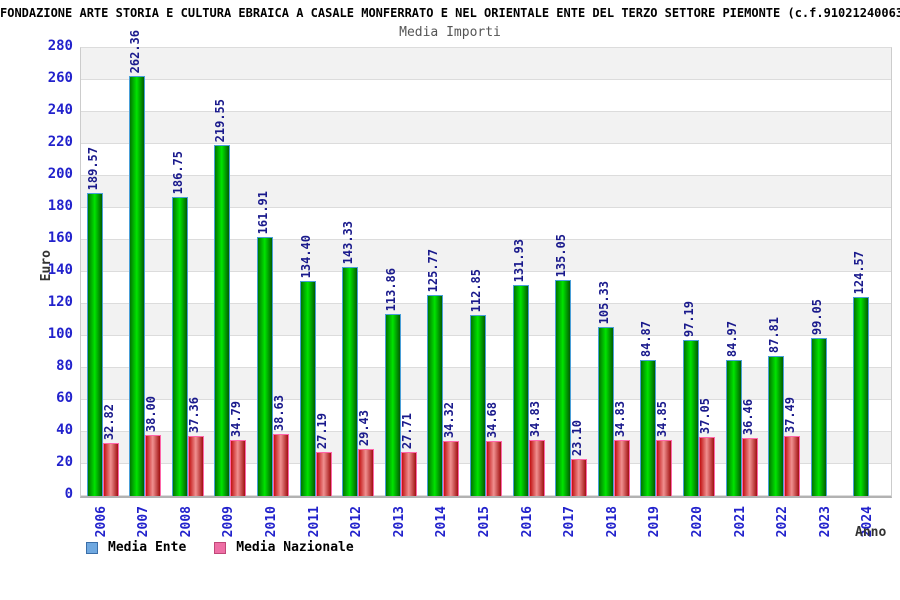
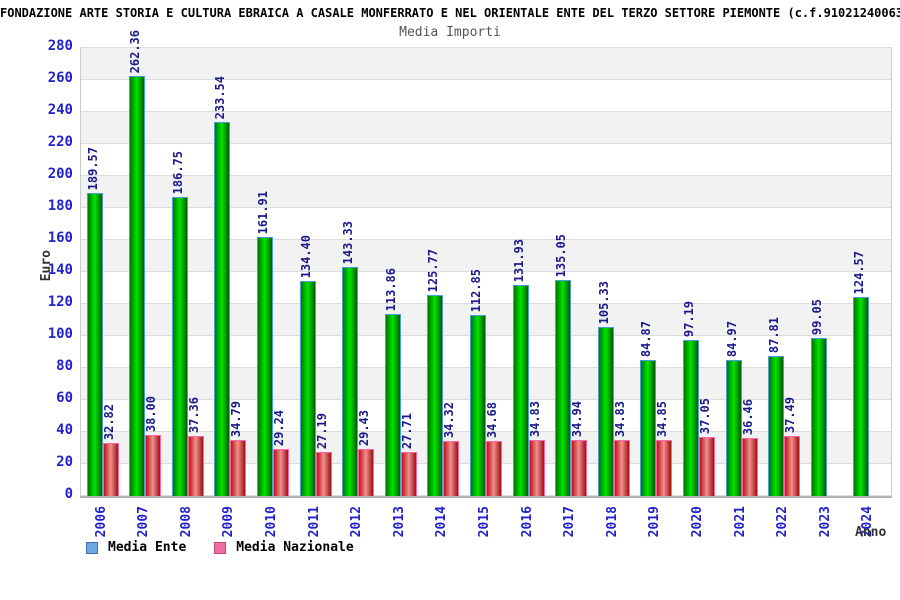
Media Ente/2009: 219.55 -> 233.54
Media Nazionale/2010: 38.63 -> 29.24
Media Nazionale/2017: 23.10 -> 34.94
